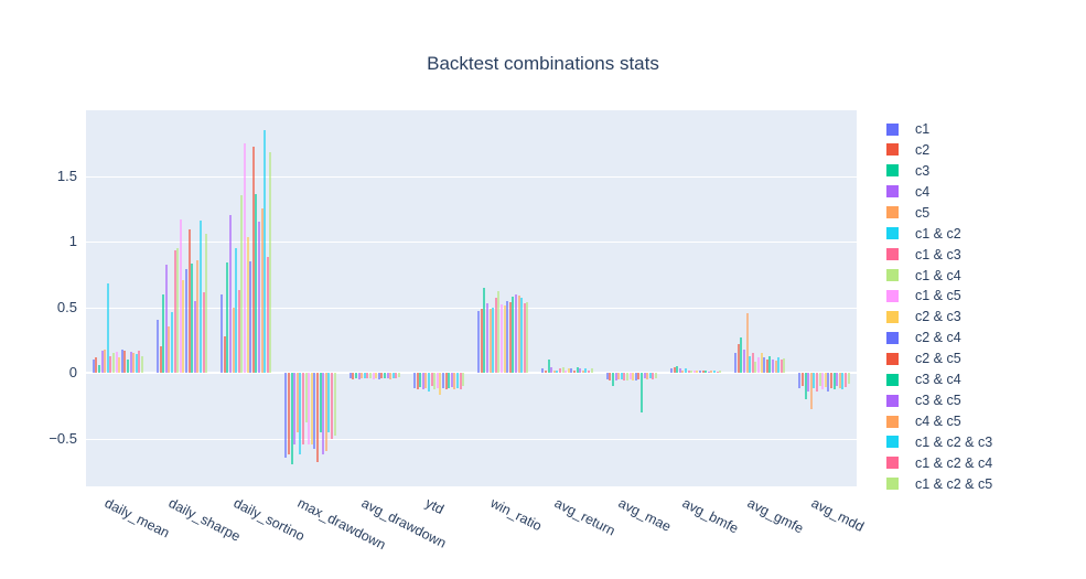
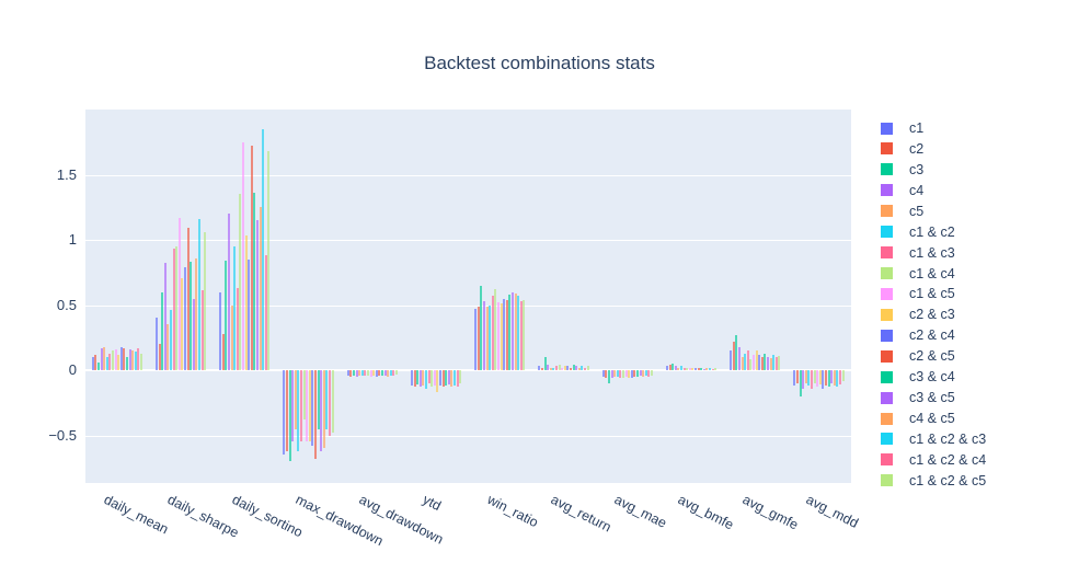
c1 & c2/daily_mean: 0.68 -> 0.10
c3 & c4/avg_mae: -0.30 -> -0.05
c5/avg_gmfe: 0.45 -> 0.10
c5/avg_mdd: -0.28 -> -0.10
